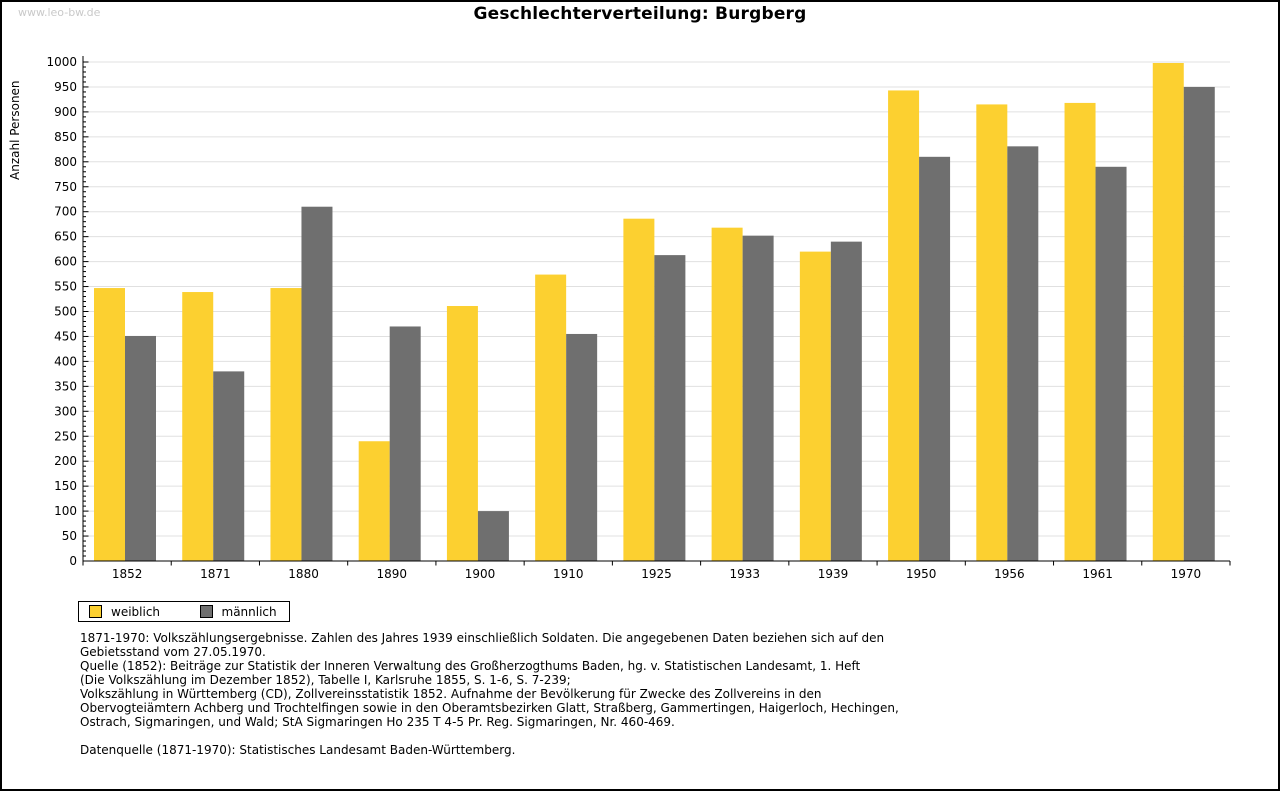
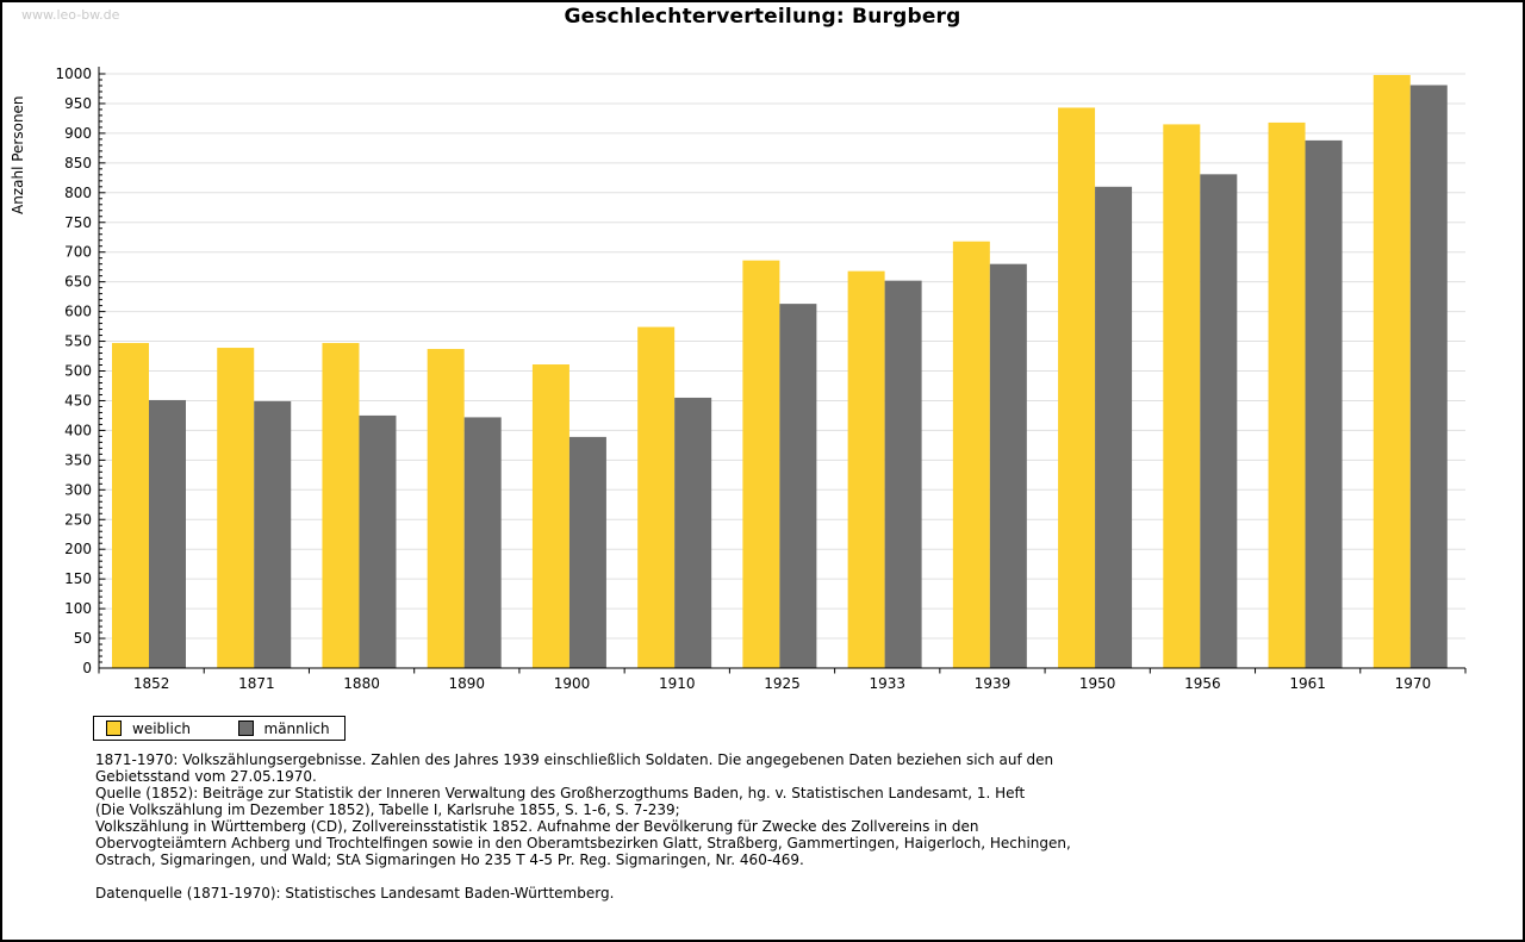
männlich/1871: 380 -> 450
männlich/1880: 710 -> 420
weiblich/1890: 240 -> 540
männlich/1890: 470 -> 420
männlich/1900: 100 -> 390
weiblich/1939: 620 -> 720
männlich/1939: 640 -> 680
männlich/1961: 790 -> 890
männlich/1970: 950 -> 980
